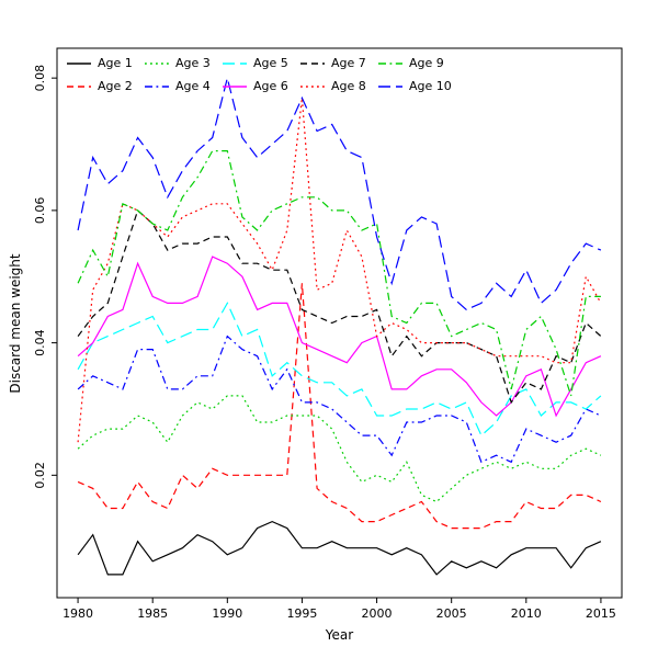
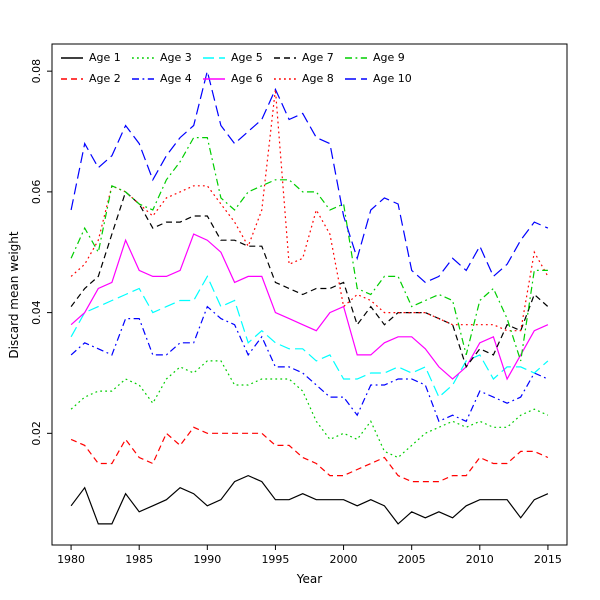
Age 8/1980: 0.025 -> 0.046
Age 2/1995: 0.049 -> 0.018
